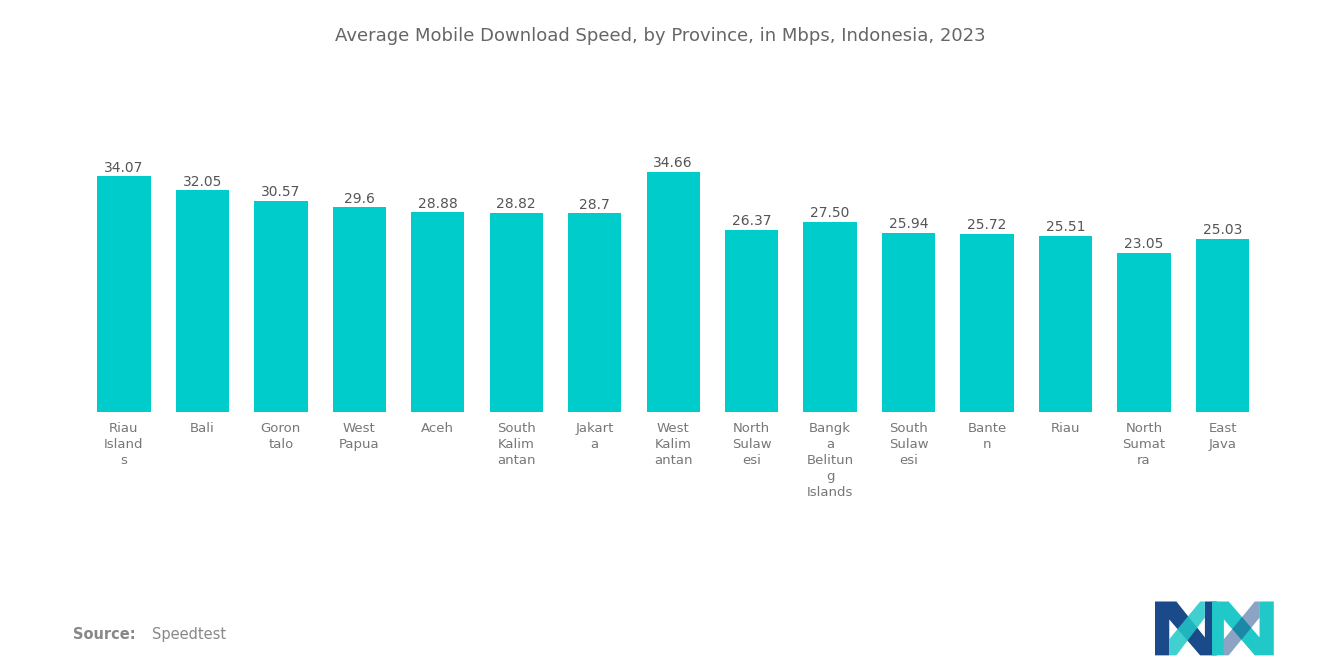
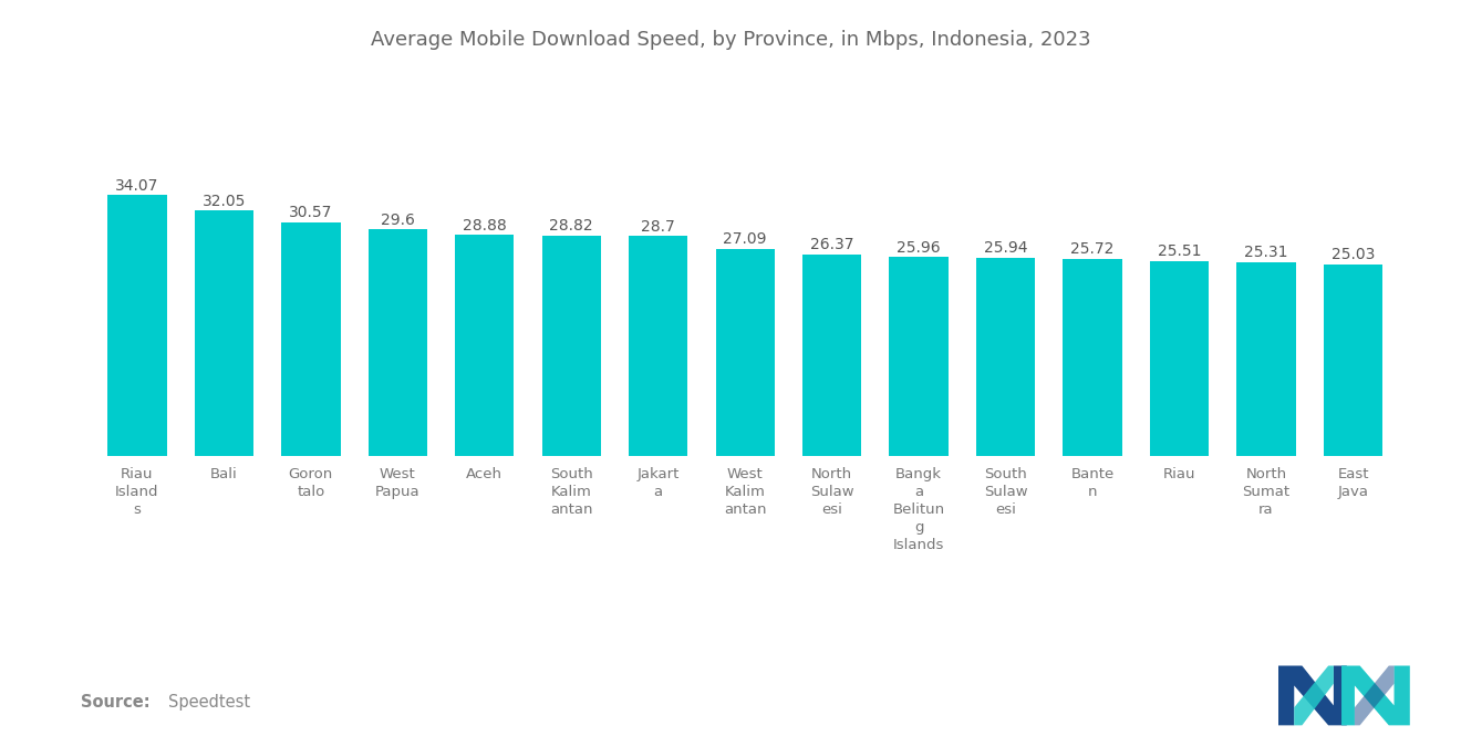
West Kalim antan: 34.66 -> 27.09
Bangk a Belitun g Islands: 27.50 -> 25.96
North Sumat ra: 23.05 -> 25.31
